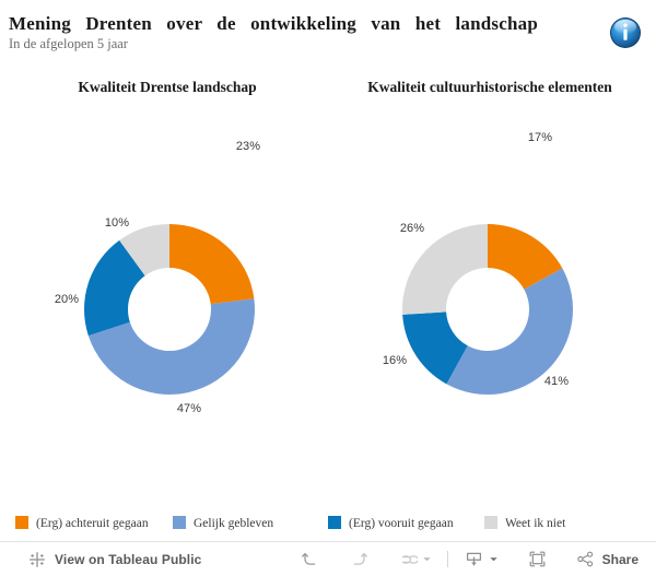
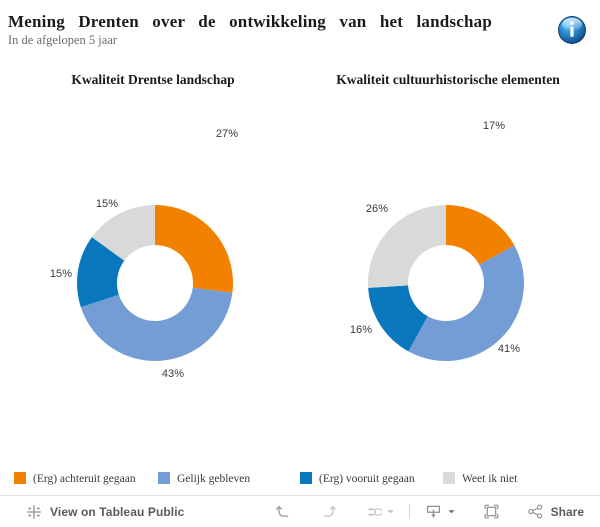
Kwaliteit Drentse landschap/(Erg) achteruit gegaan: 23% -> 27%
Kwaliteit Drentse landschap/Gelijk gebleven: 47% -> 43%
Kwaliteit Drentse landschap/(Erg) vooruit gegaan: 20% -> 15%
Kwaliteit Drentse landschap/Weet ik niet: 10% -> 15%
